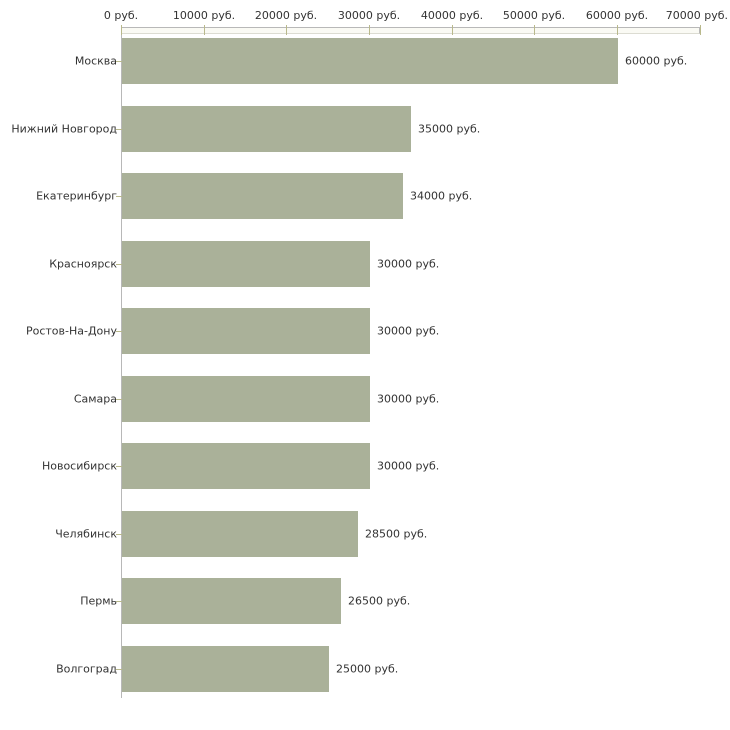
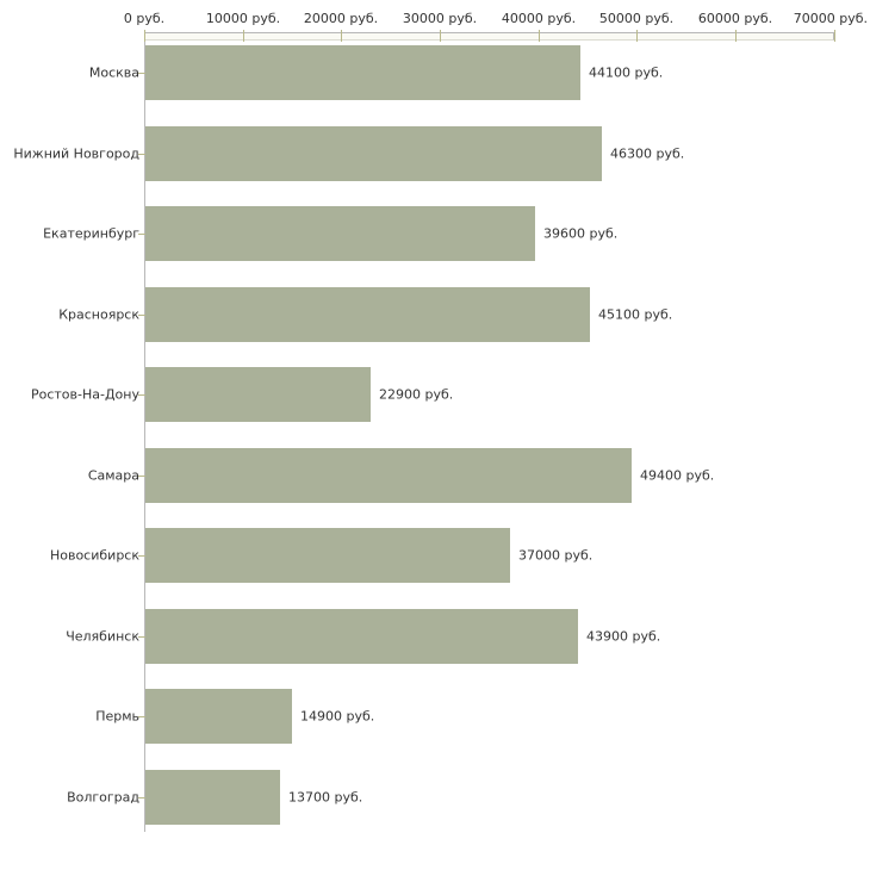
Москва: 60000 -> 44100
Нижний Новгород: 35000 -> 46300
Екатеринбург: 34000 -> 39600
Красноярск: 30000 -> 45100
Ростов-На-Дону: 30000 -> 22900
Самара: 30000 -> 49400
Новосибирск: 30000 -> 37000
Челябинск: 28500 -> 43900
Пермь: 26500 -> 14900
Волгоград: 25000 -> 13700
